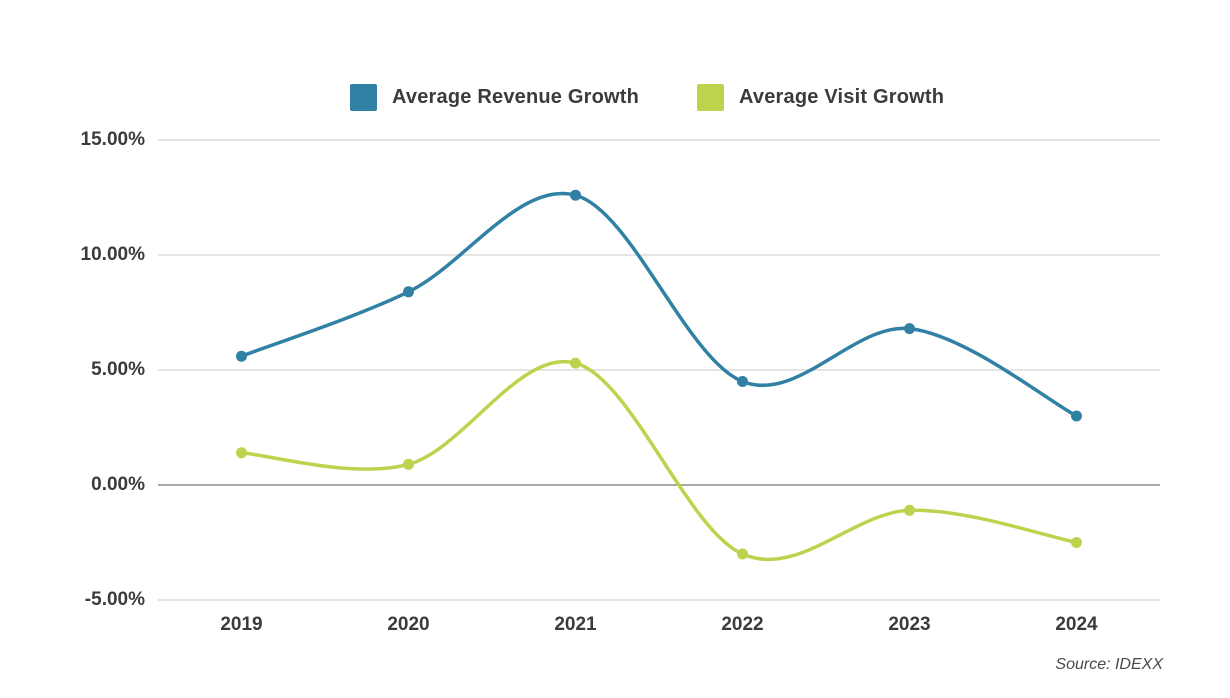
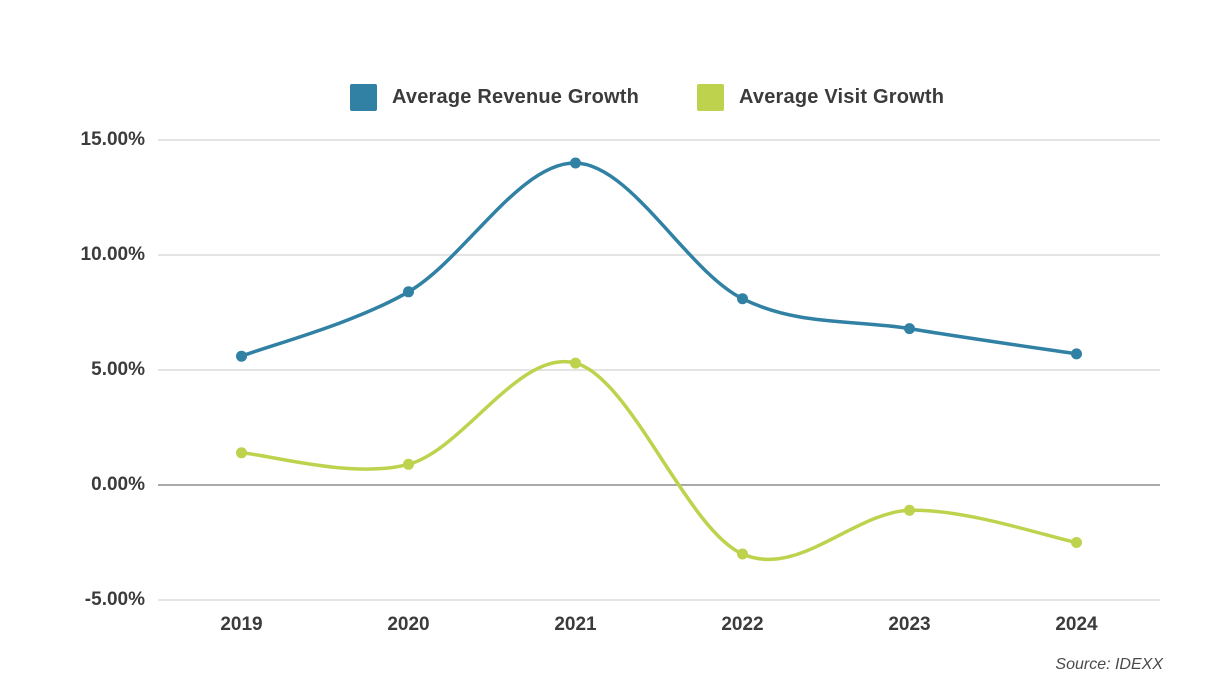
Average Revenue Growth/2021: 12.6% -> 14.0%
Average Revenue Growth/2022: 4.5% -> 8.1%
Average Revenue Growth/2024: 3.0% -> 5.7%
